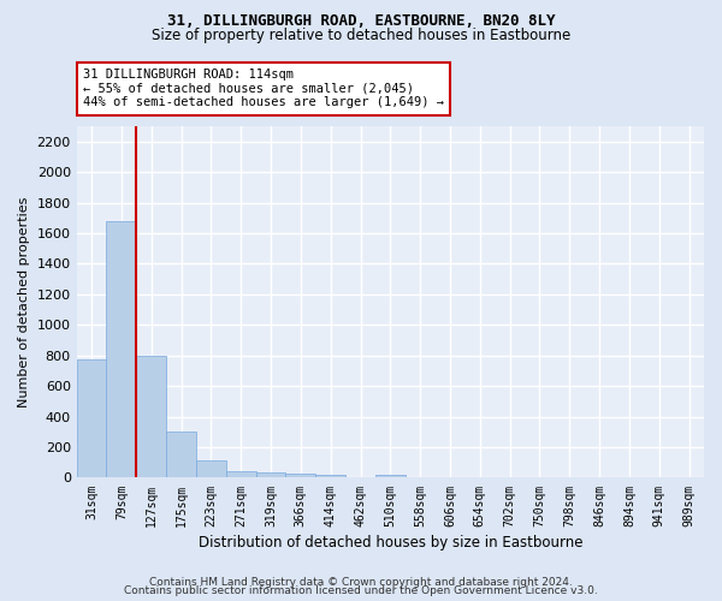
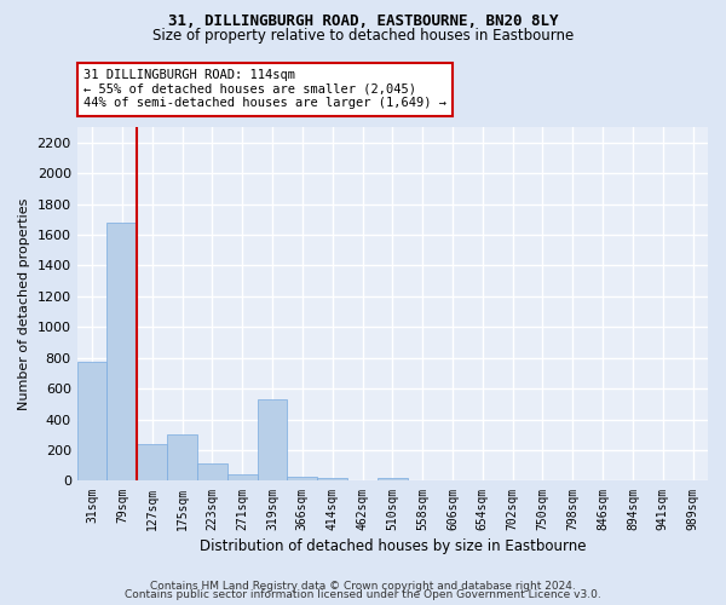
127sqm: 800 -> 240
319sqm: 30 -> 530
